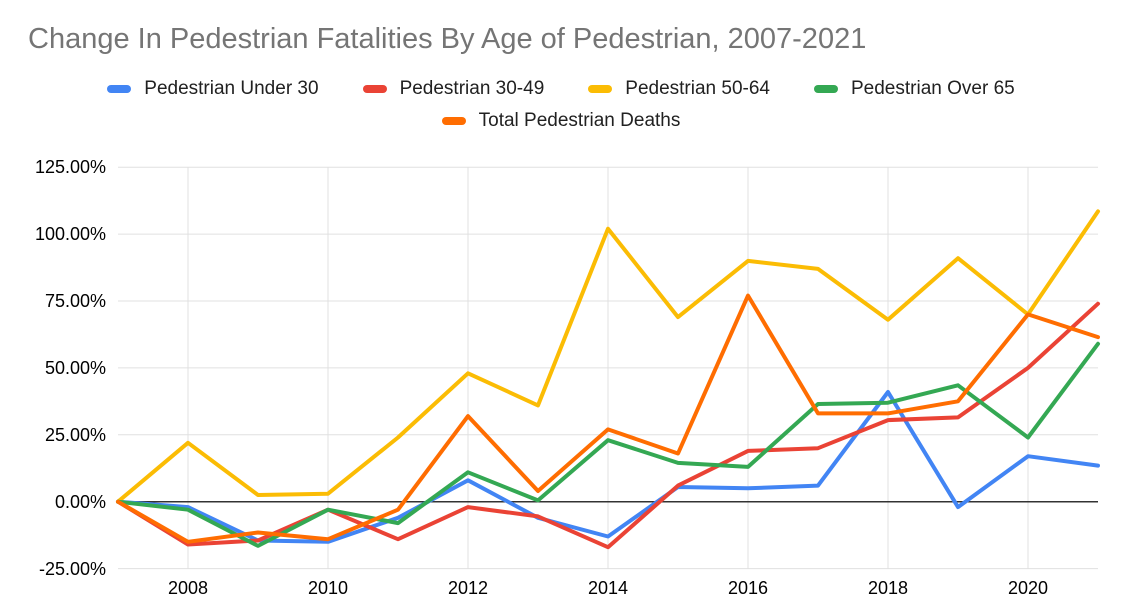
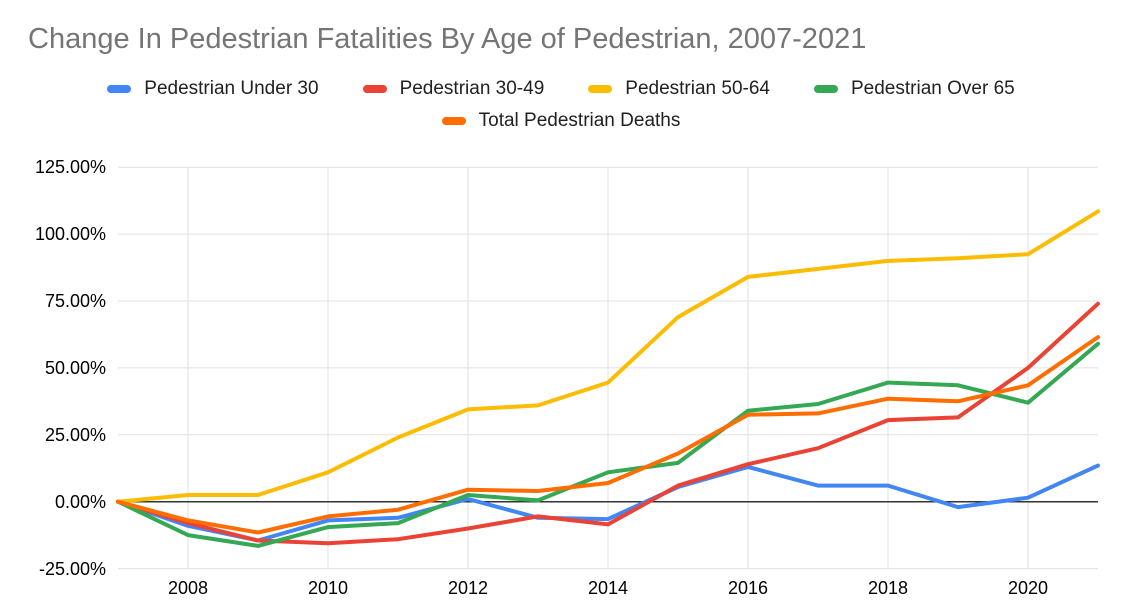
Pedestrian Under 30/2008: -2% -> -9%
Pedestrian 30-49/2008: -16% -> -8%
Pedestrian 50-64/2008: 22% -> 2%
Pedestrian Over 65/2008: -3% -> -12%
Total Pedestrian Deaths/2008: -15% -> -7%
Pedestrian Under 30/2010: -15% -> -7%
Pedestrian 30-49/2010: -3% -> -16%
Pedestrian 50-64/2010: 3% -> 11%
Pedestrian Over 65/2010: -3% -> -10%
Total Pedestrian Deaths/2010: -14% -> -6%
Pedestrian Under 30/2012: 8% -> 1%
Pedestrian 30-49/2012: -2% -> -10%
Pedestrian 50-64/2012: 48% -> 34%
Pedestrian Over 65/2012: 11% -> 2%
Total Pedestrian Deaths/2012: 32% -> 4%
Pedestrian Under 30/2014: -13% -> -6%
Pedestrian 30-49/2014: -17% -> -8%
Pedestrian 50-64/2014: 102% -> 44%
Pedestrian Over 65/2014: 23% -> 11%
Total Pedestrian Deaths/2014: 27% -> 7%
Pedestrian Under 30/2016: 5% -> 13%
Pedestrian 30-49/2016: 19% -> 14%
Pedestrian 50-64/2016: 90% -> 84%
Pedestrian Over 65/2016: 13% -> 34%
Total Pedestrian Deaths/2016: 77% -> 32%
Pedestrian Under 30/2018: 41% -> 6%
Pedestrian 50-64/2018: 68% -> 90%
Pedestrian Over 65/2018: 37% -> 44%
Total Pedestrian Deaths/2018: 33% -> 38%
Pedestrian Under 30/2020: 17% -> 2%
Pedestrian 50-64/2020: 70% -> 92%
Pedestrian Over 65/2020: 24% -> 37%
Total Pedestrian Deaths/2020: 70% -> 44%
